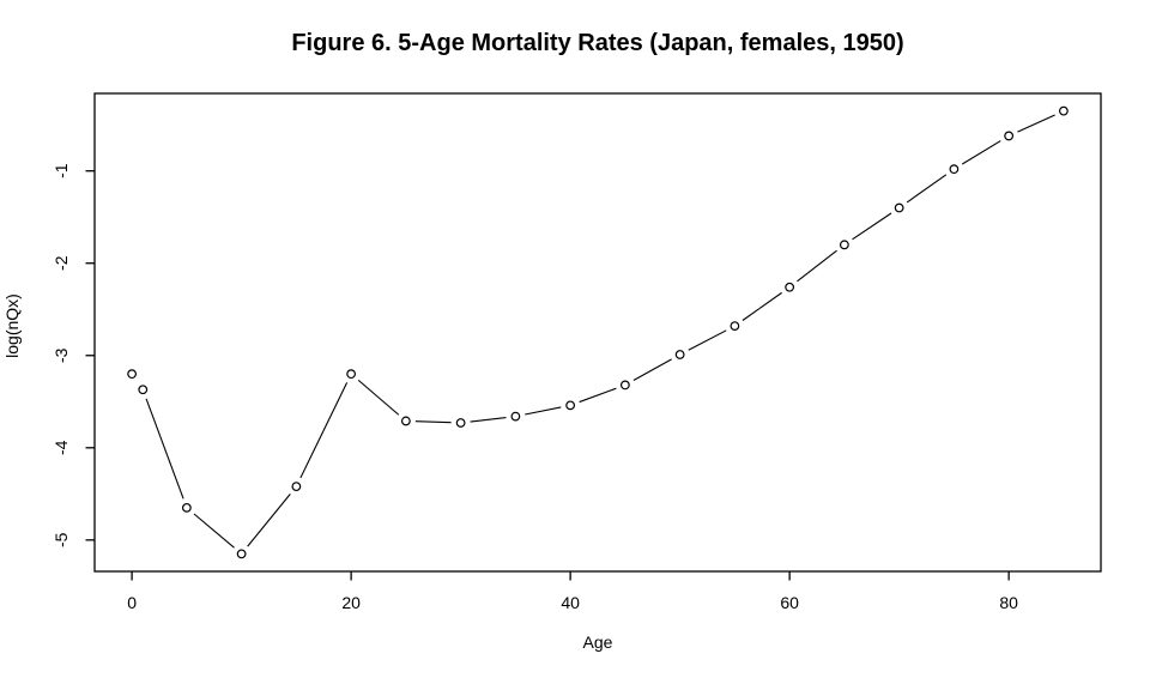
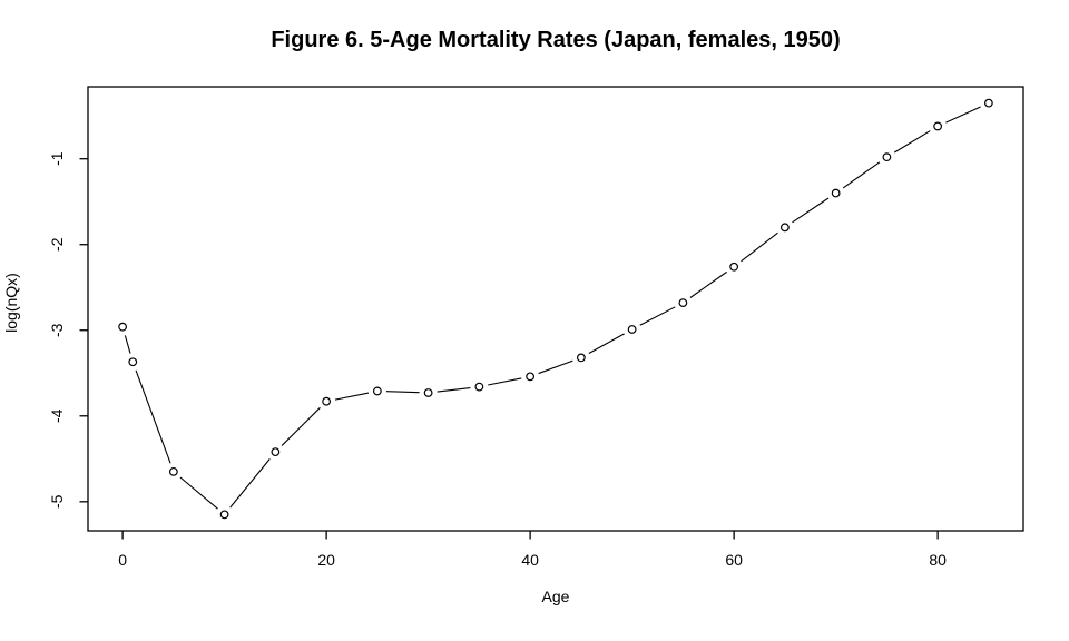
0: -3.2 -> -3.0
20: -3.2 -> -3.8
